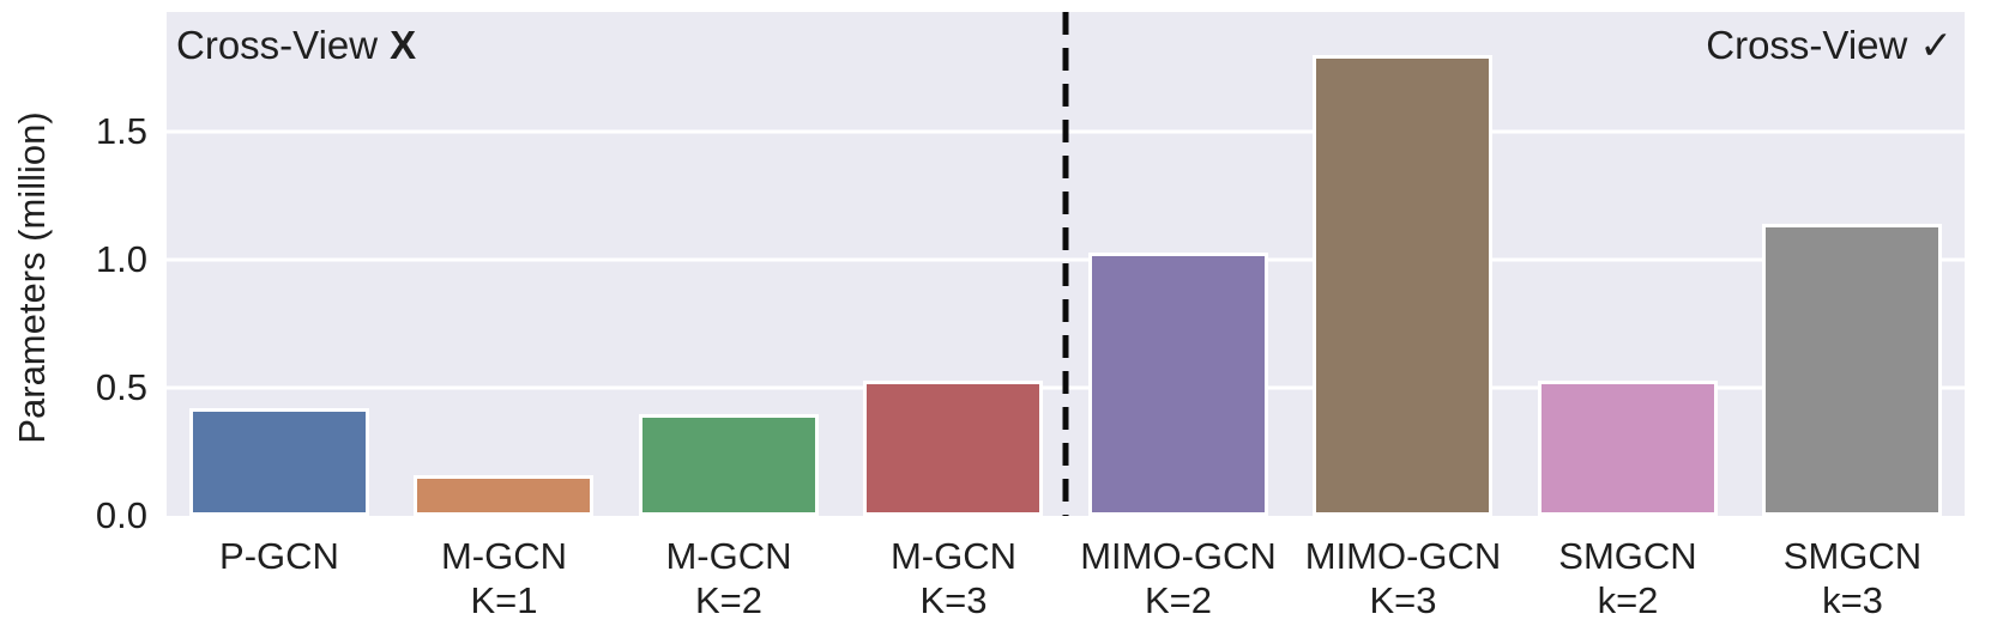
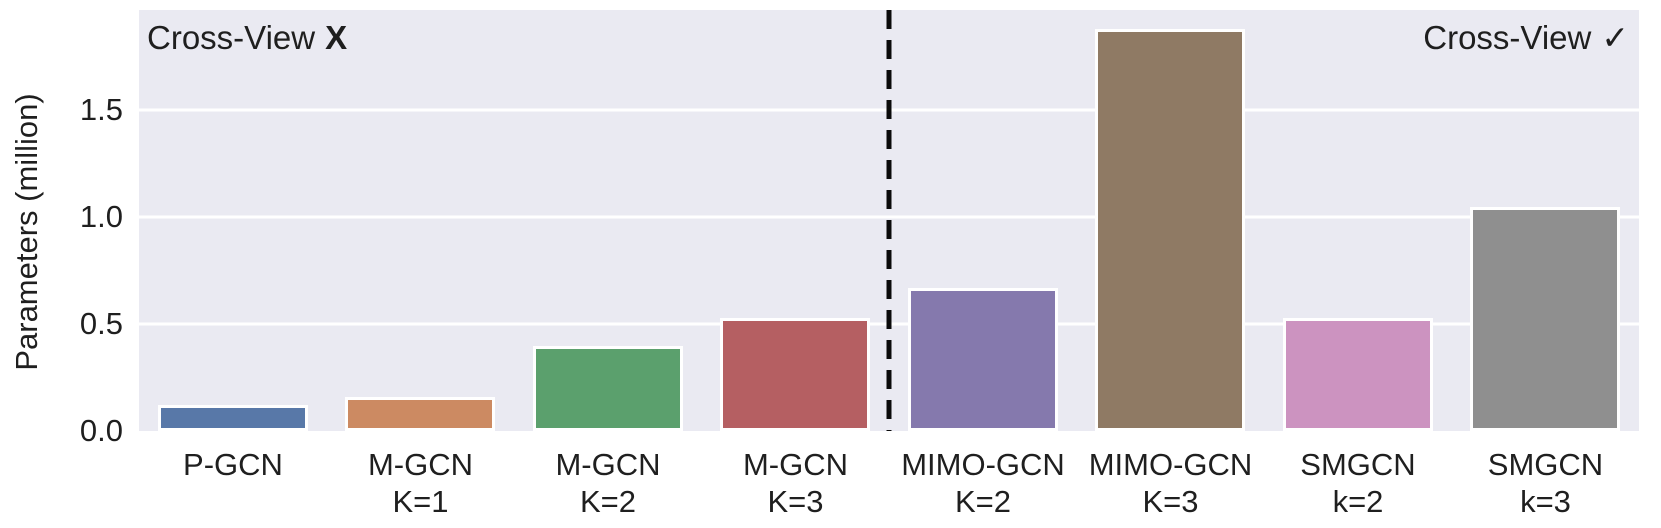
P-GCN: 0.42 -> 0.12
MIMO-GCN K=2: 1.03 -> 0.67
MIMO-GCN K=3: 1.80 -> 1.88
SMGCN k=3: 1.14 -> 1.05
